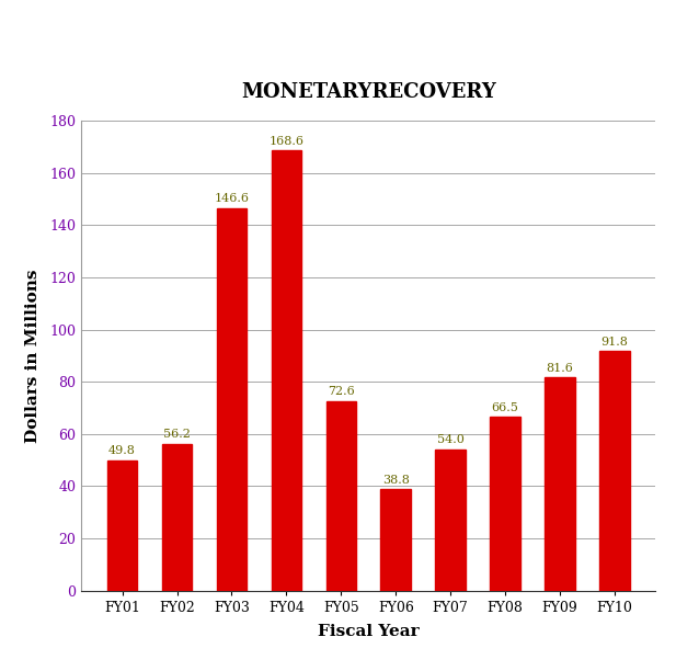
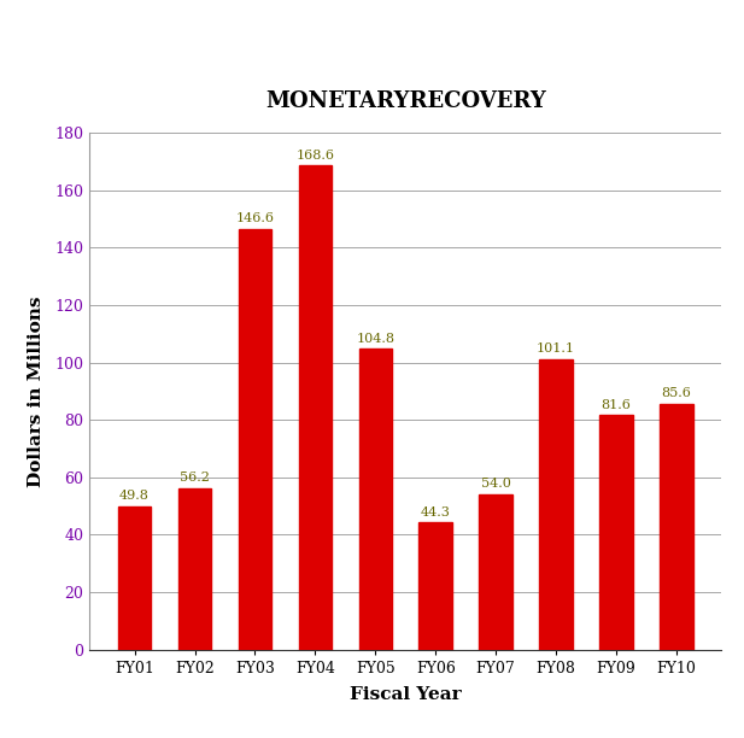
FY05: 72.6 -> 104.8
FY06: 38.8 -> 44.3
FY08: 66.5 -> 101.1
FY10: 91.8 -> 85.6
